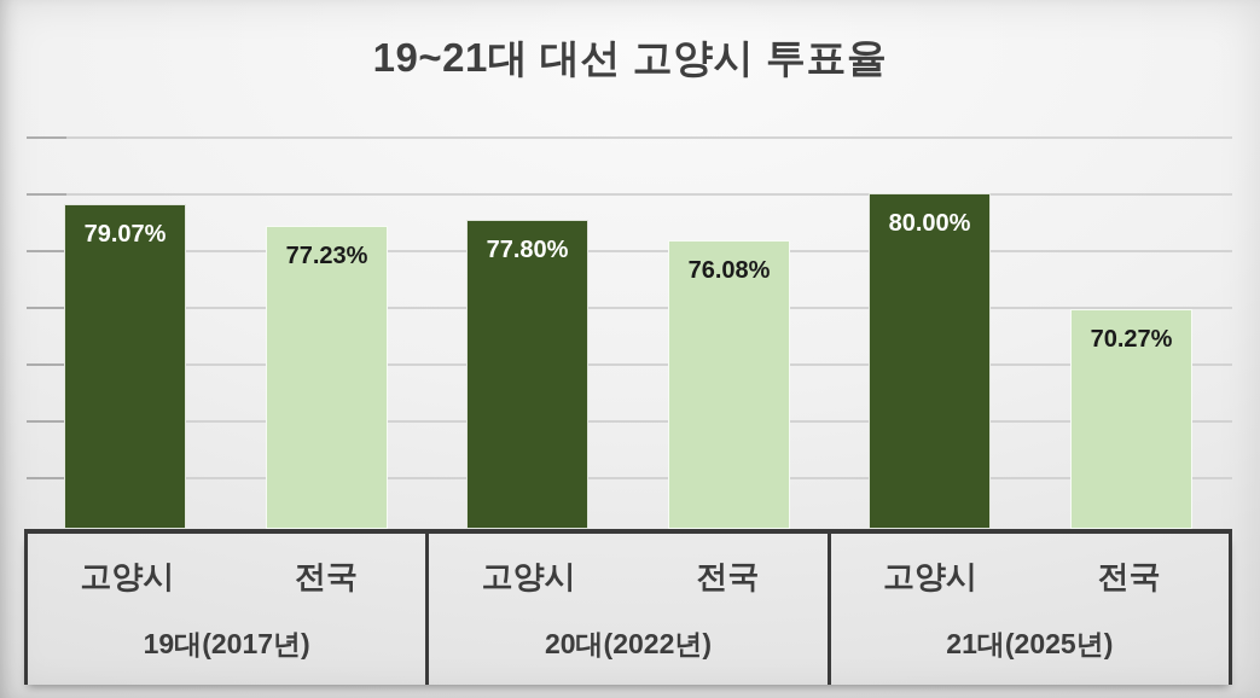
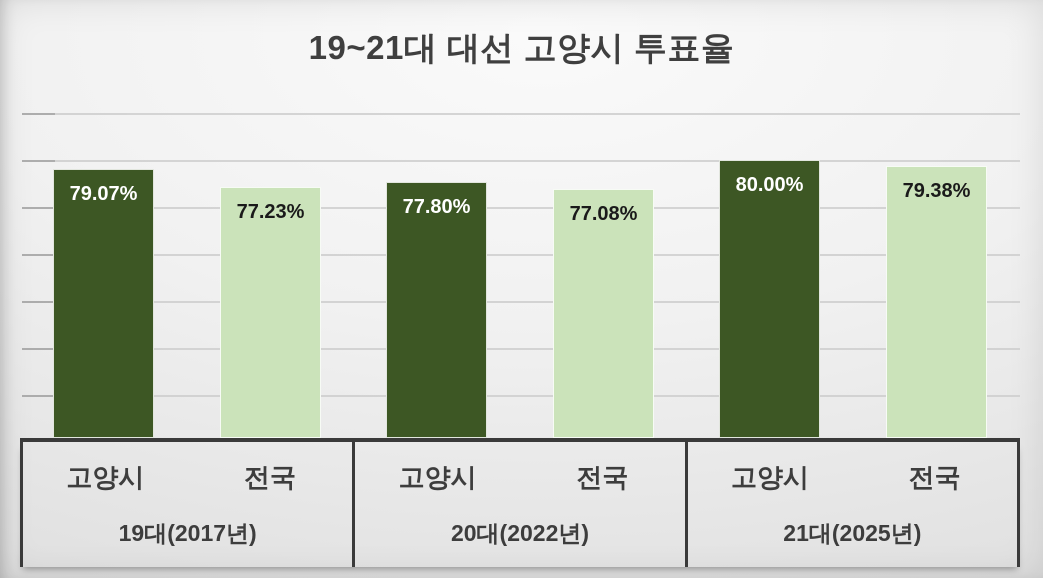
전국/20대(2022년): 76.08% -> 77.08%
전국/21대(2025년): 70.27% -> 79.38%
